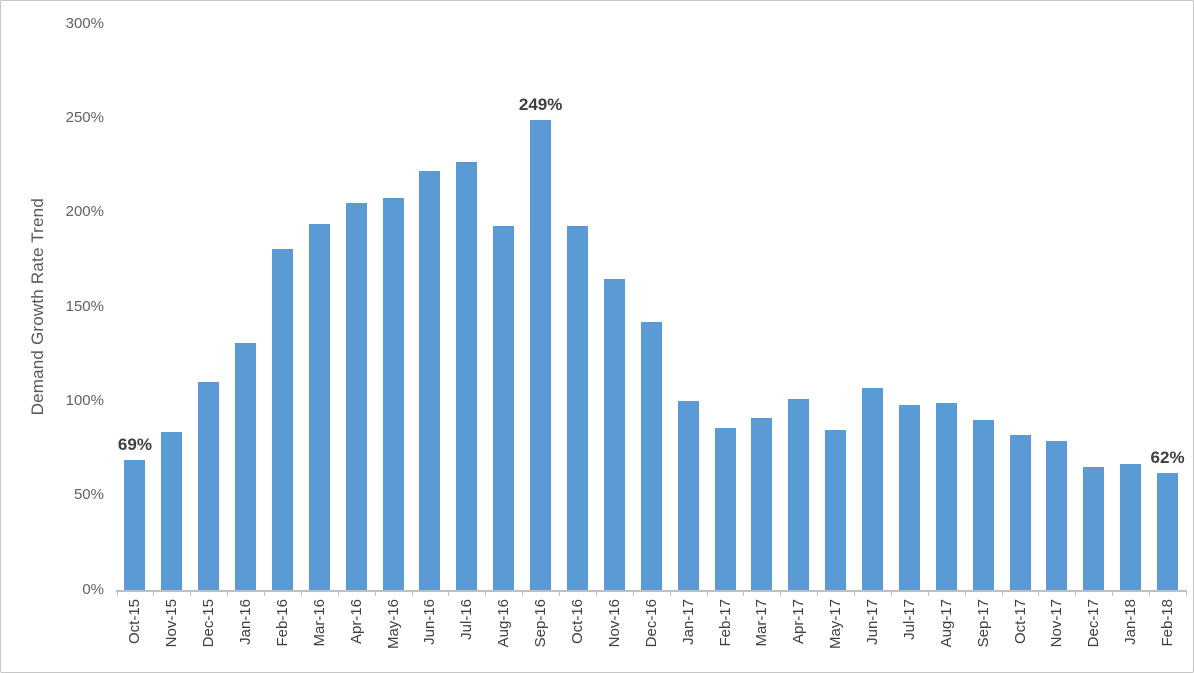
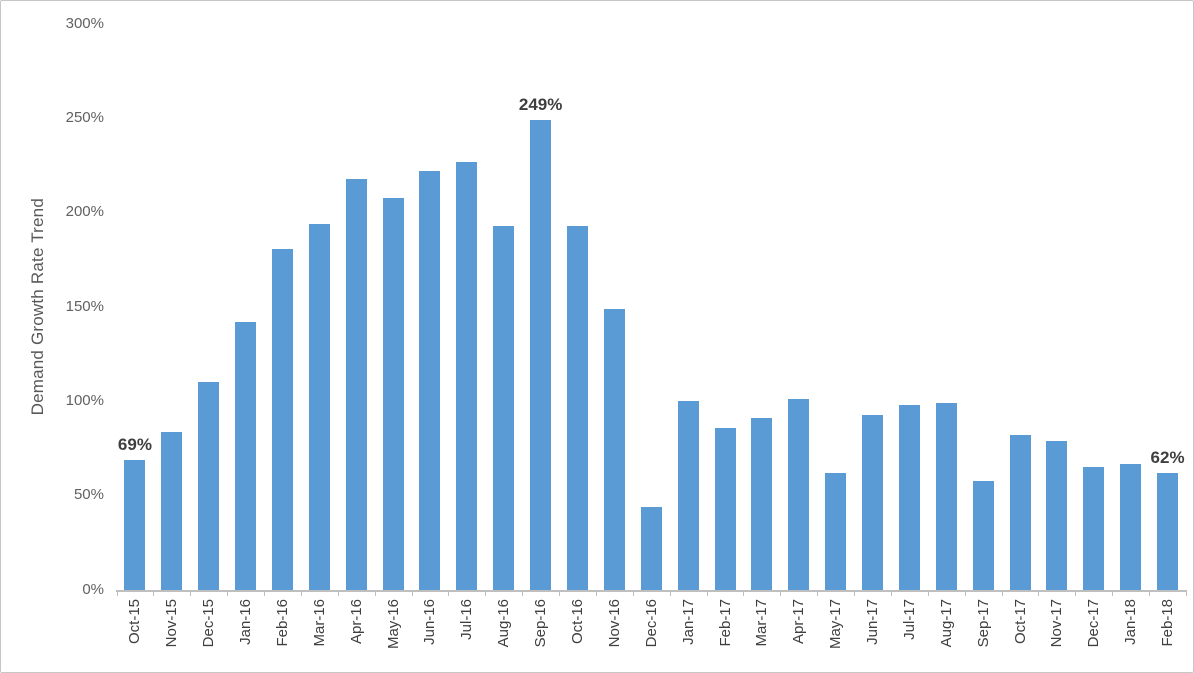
Jan-16: 131% -> 142%
Apr-16: 205% -> 218%
Nov-16: 165% -> 149%
Dec-16: 142% -> 44%
May-17: 85% -> 62%
Jun-17: 107% -> 93%
Sep-17: 90% -> 58%
